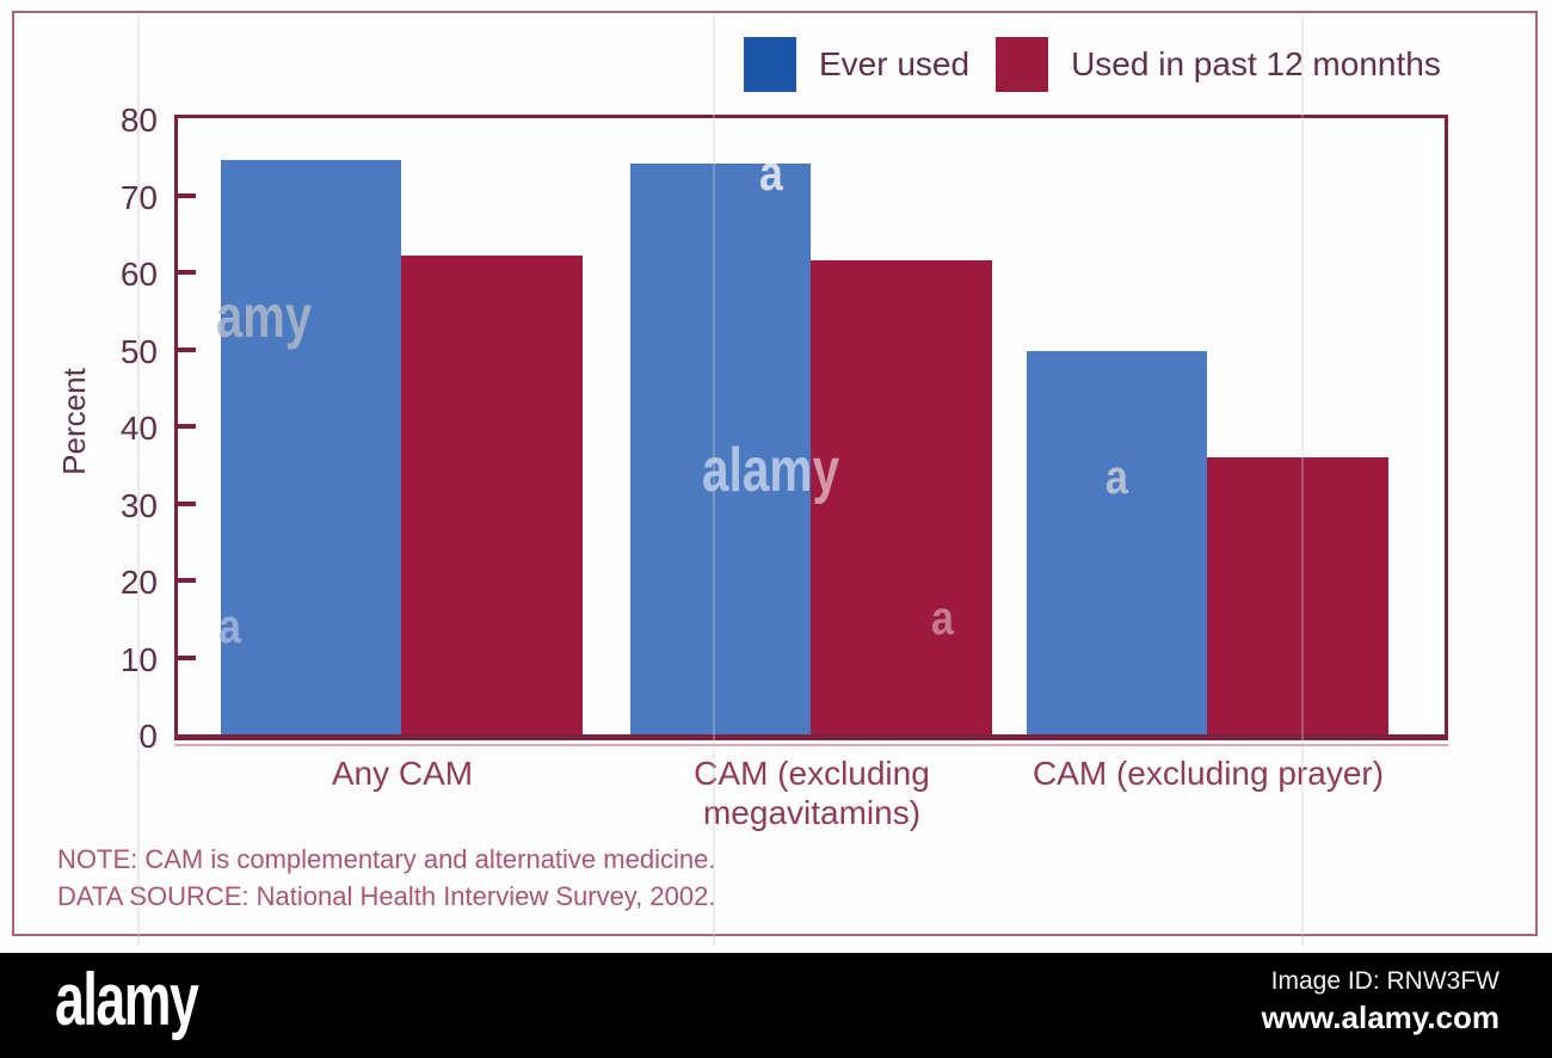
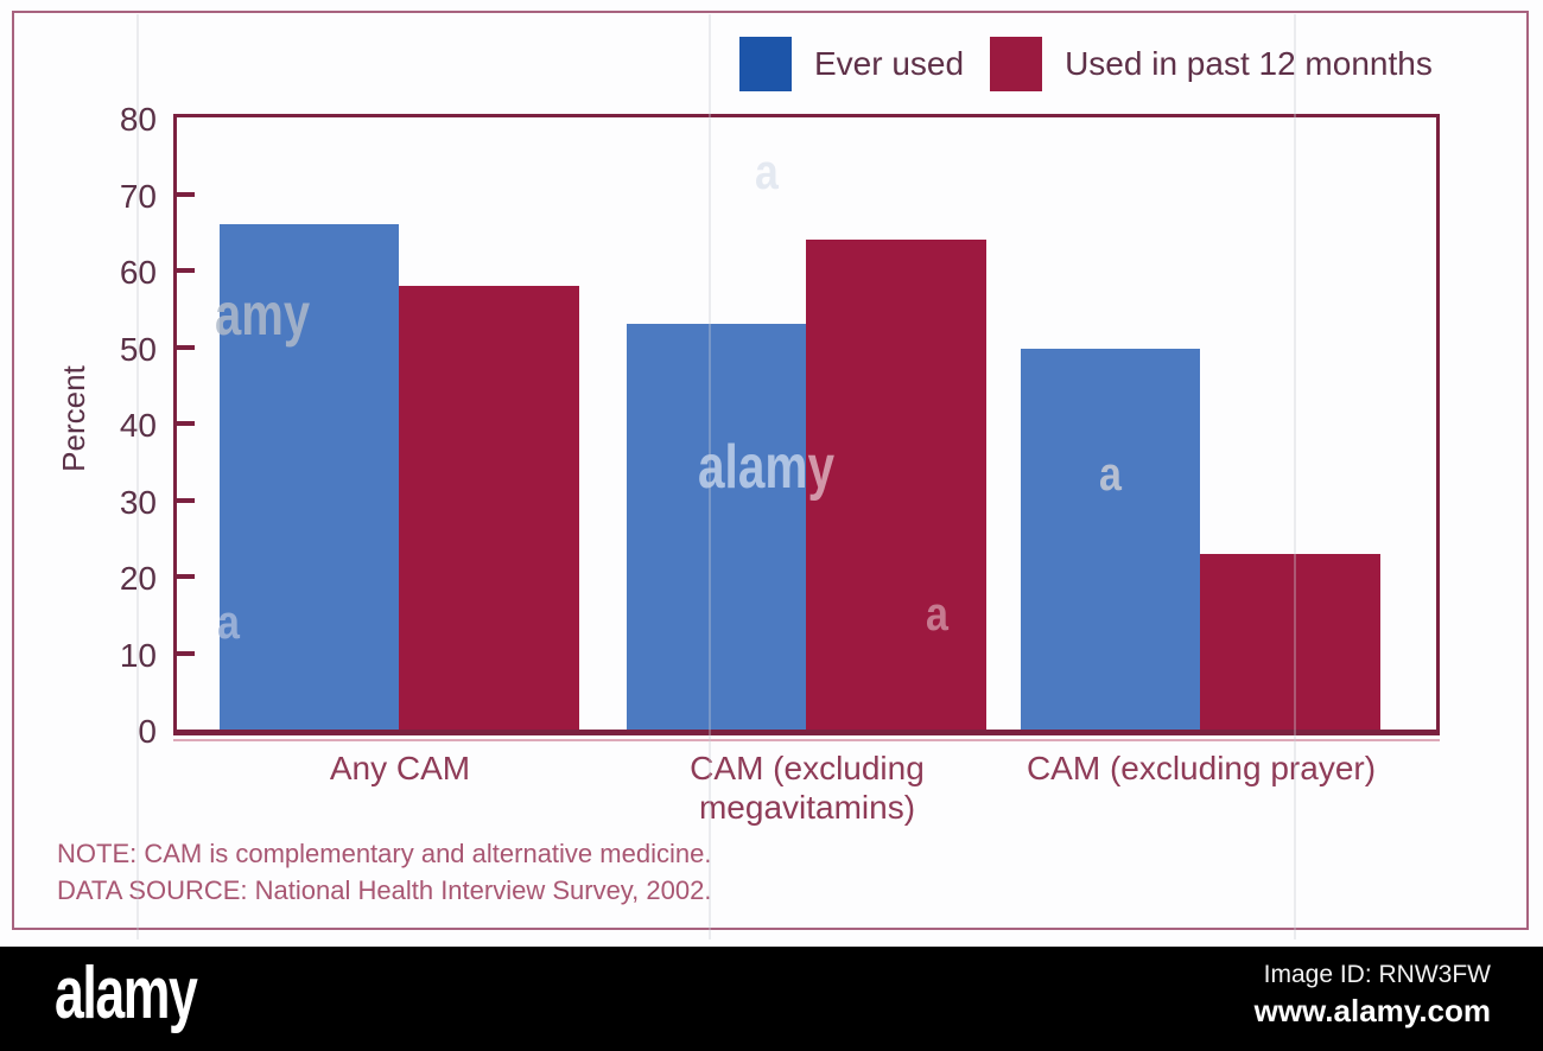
Ever used/Any CAM: 75 -> 66
Used in past 12 monnths/Any CAM: 62 -> 58
Ever used/CAM (excluding megavitamins): 74 -> 53
Used in past 12 monnths/CAM (excluding megavitamins): 62 -> 64
Used in past 12 monnths/CAM (excluding prayer): 36 -> 23
